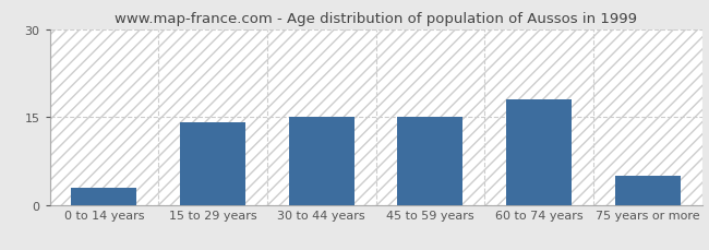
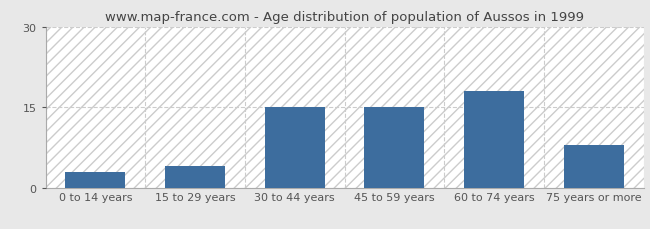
15 to 29 years: 14 -> 4
75 years or more: 5 -> 8
